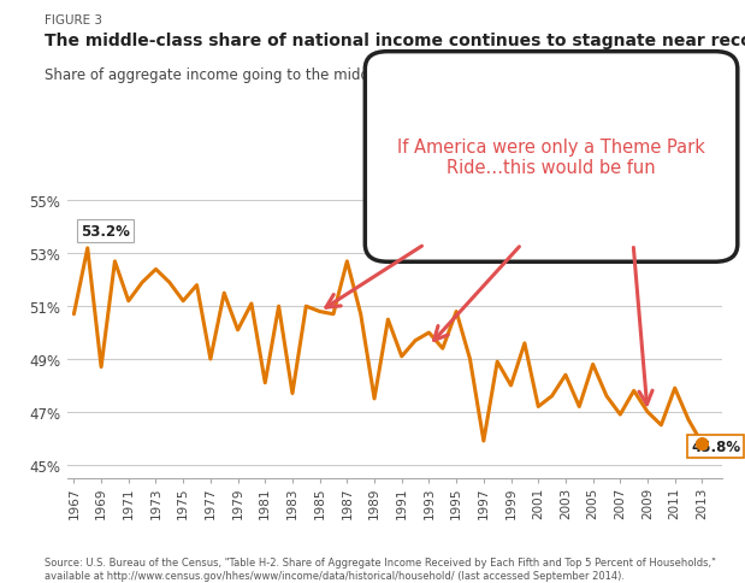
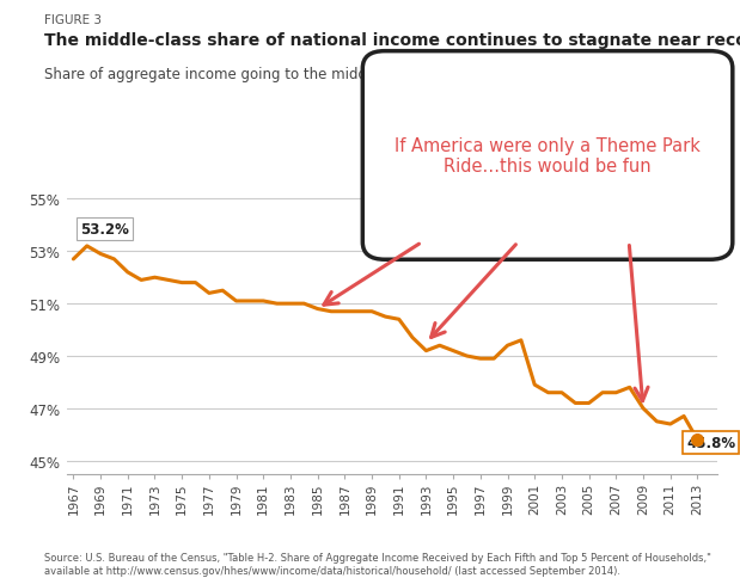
1967: 50.7% -> 52.7%
1969: 48.7% -> 52.9%
1971: 51.2% -> 52.2%
1973: 52.4% -> 52.0%
1975: 51.2% -> 51.8%
1977: 49.0% -> 51.4%
1979: 50.1% -> 51.1%
1981: 48.1% -> 51.1%
1983: 47.7% -> 51.0%
1987: 52.7% -> 50.7%
1989: 47.5% -> 50.7%
1991: 49.1% -> 50.4%
1993: 50.0% -> 49.2%
1995: 50.8% -> 49.2%
1997: 45.9% -> 48.9%
1999: 48.0% -> 49.4%
2001: 47.2% -> 47.9%
2003: 48.4% -> 47.6%
2005: 48.8% -> 47.2%
2007: 46.9% -> 47.6%
2011: 47.9% -> 46.4%
